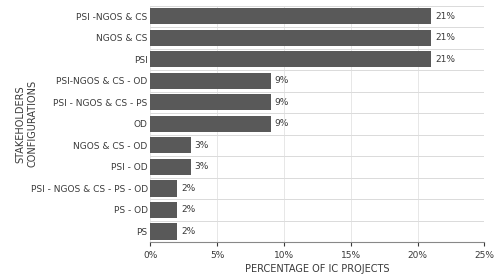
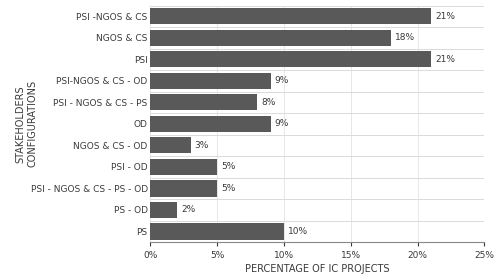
NGOS & CS: 21% -> 18%
PSI - NGOS & CS - PS: 9% -> 8%
PSI - OD: 3% -> 5%
PSI - NGOS & CS - PS - OD: 2% -> 5%
PS: 2% -> 10%
